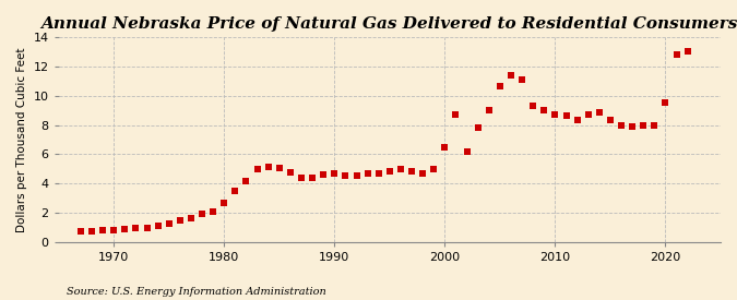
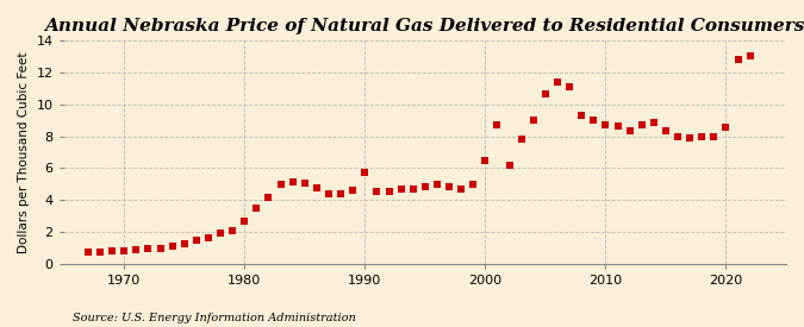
1990: 4.7 -> 5.7
2020: 9.6 -> 8.6
